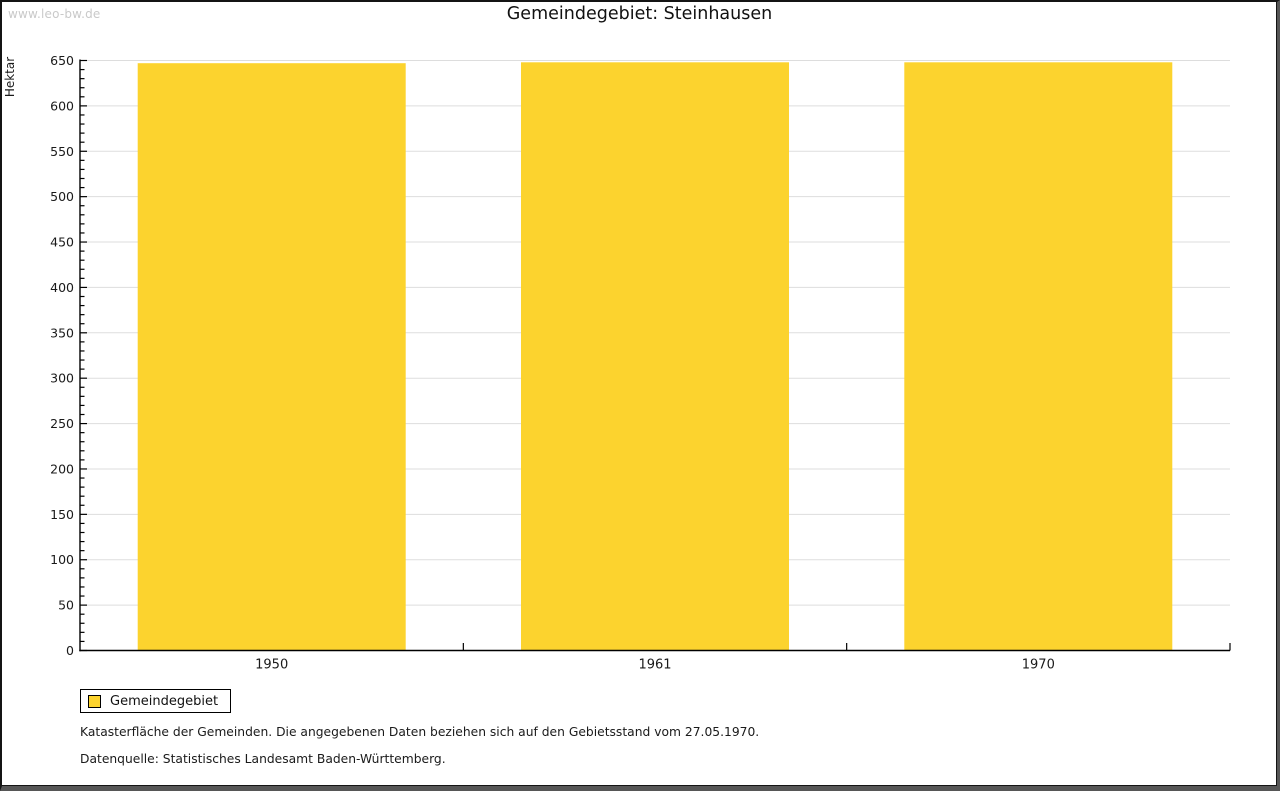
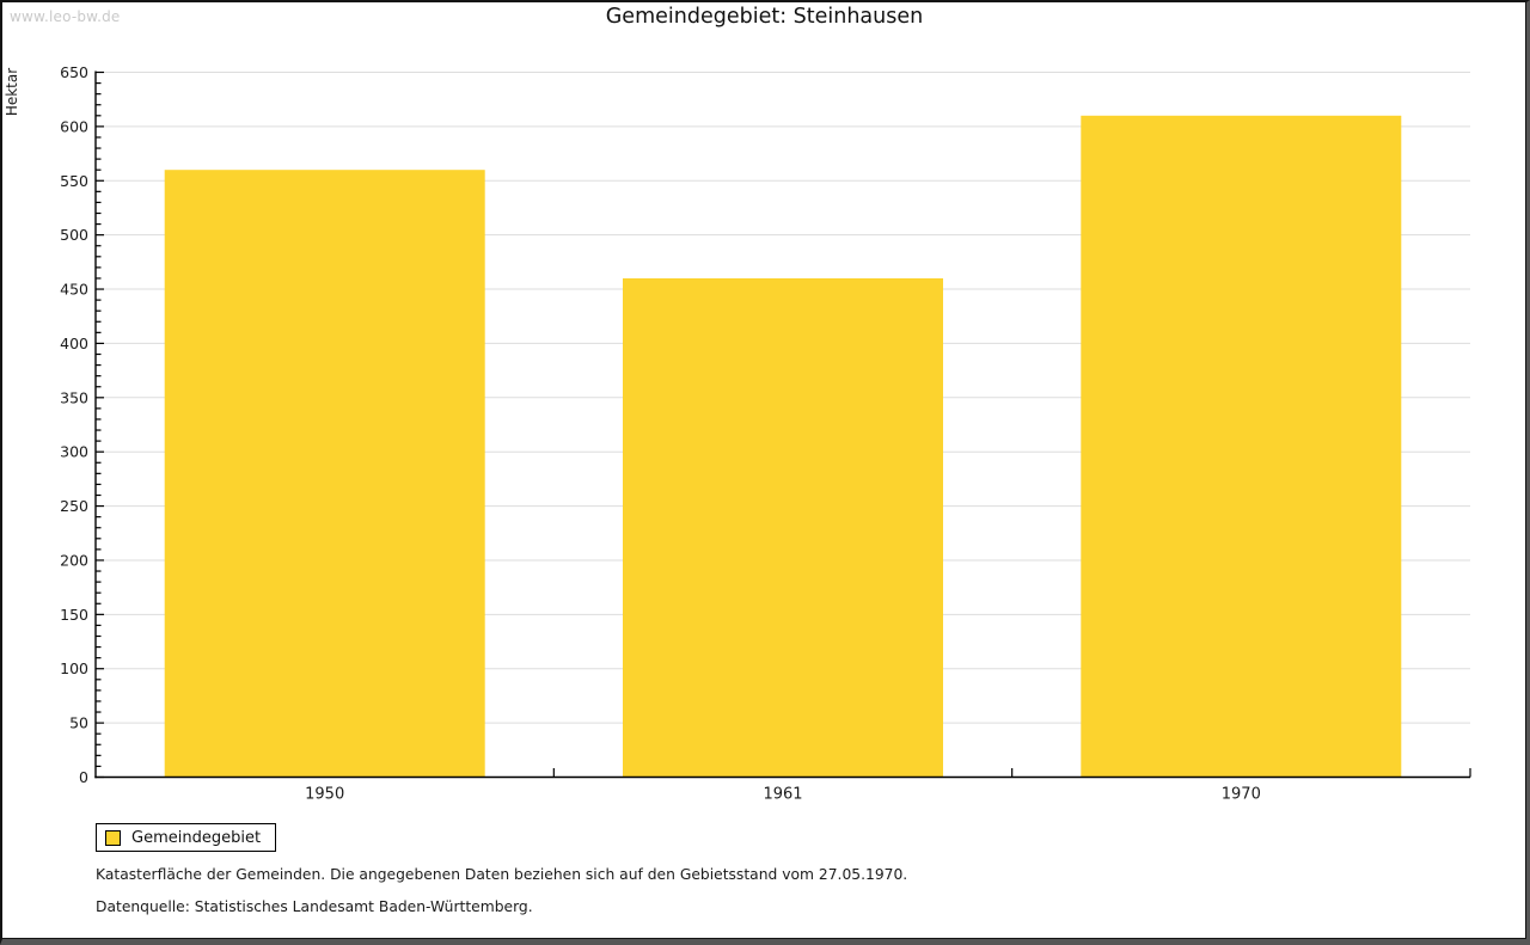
1950: 650 -> 560
1961: 650 -> 460
1970: 650 -> 610
